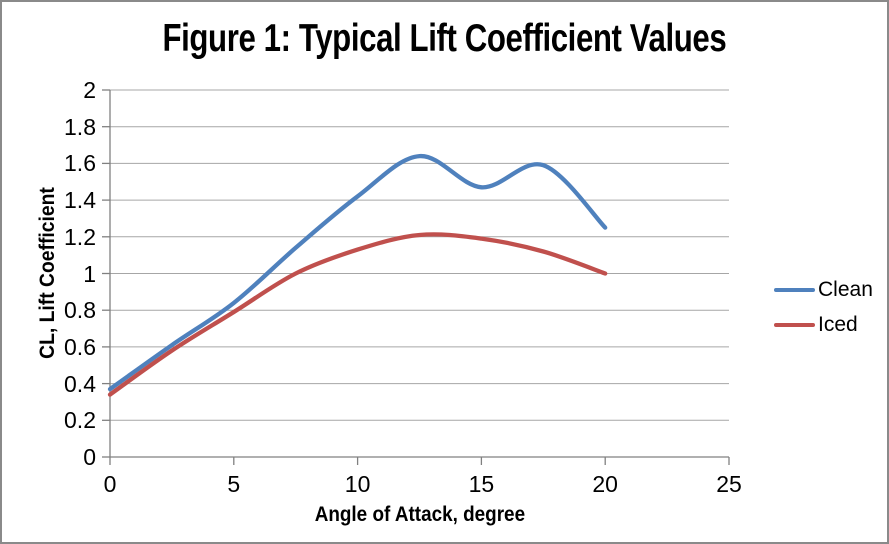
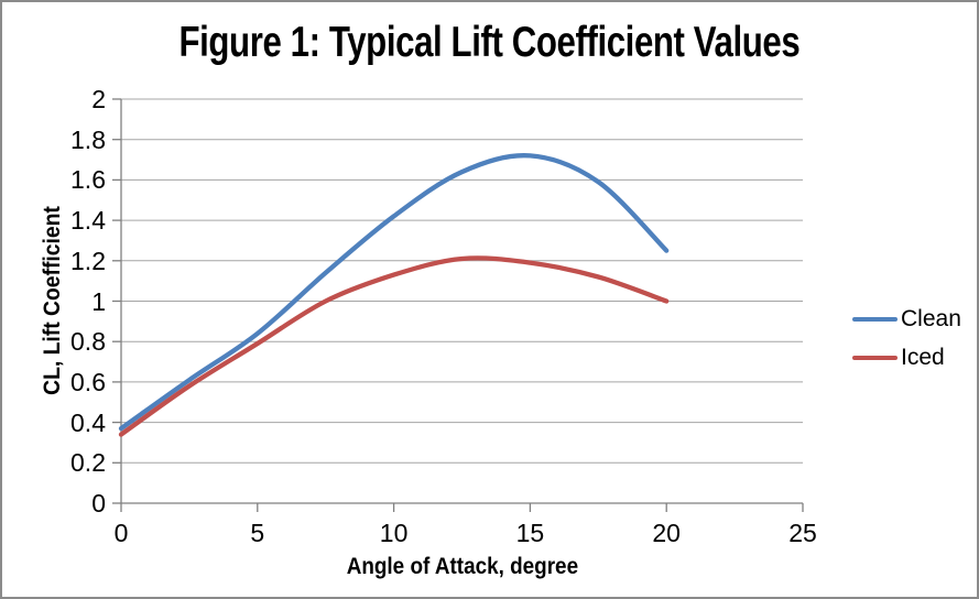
Clean/15: 1.47 -> 1.72
